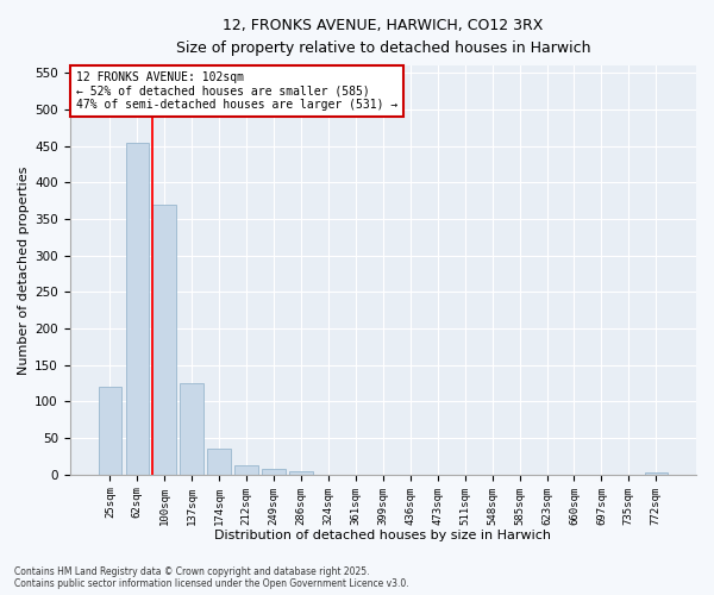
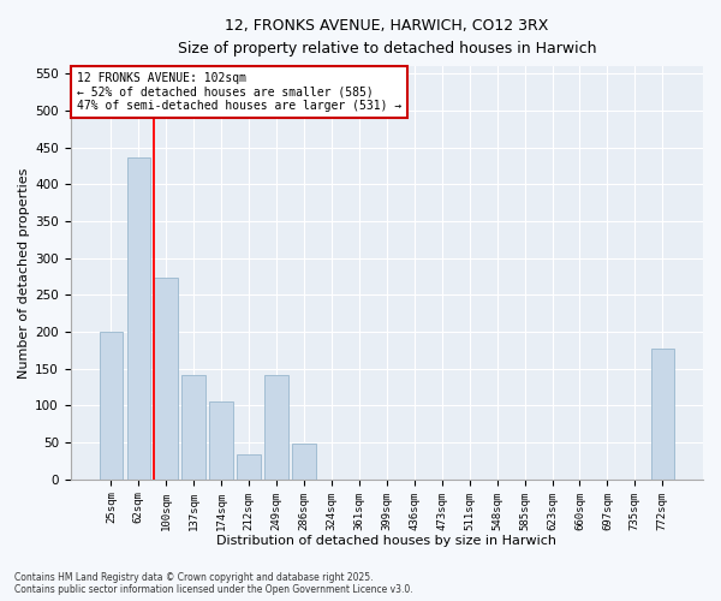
25sqm: 120 -> 200
62sqm: 455 -> 436
100sqm: 370 -> 274
137sqm: 125 -> 142
174sqm: 35 -> 106
212sqm: 13 -> 34
249sqm: 8 -> 142
286sqm: 5 -> 48
772sqm: 3 -> 178
